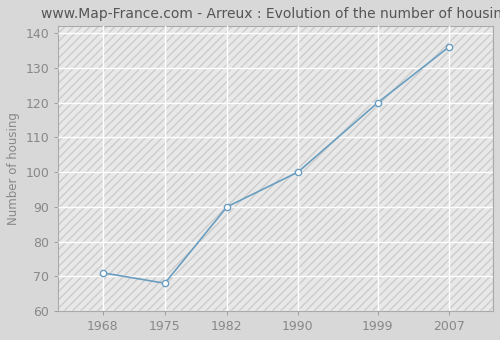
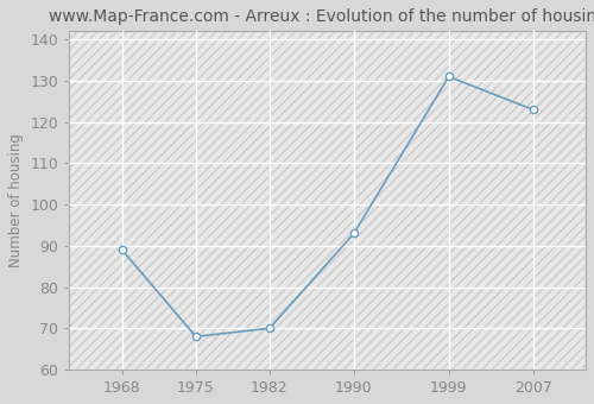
1968: 71 -> 89
1982: 90 -> 70
1990: 100 -> 93
1999: 120 -> 131
2007: 136 -> 123
